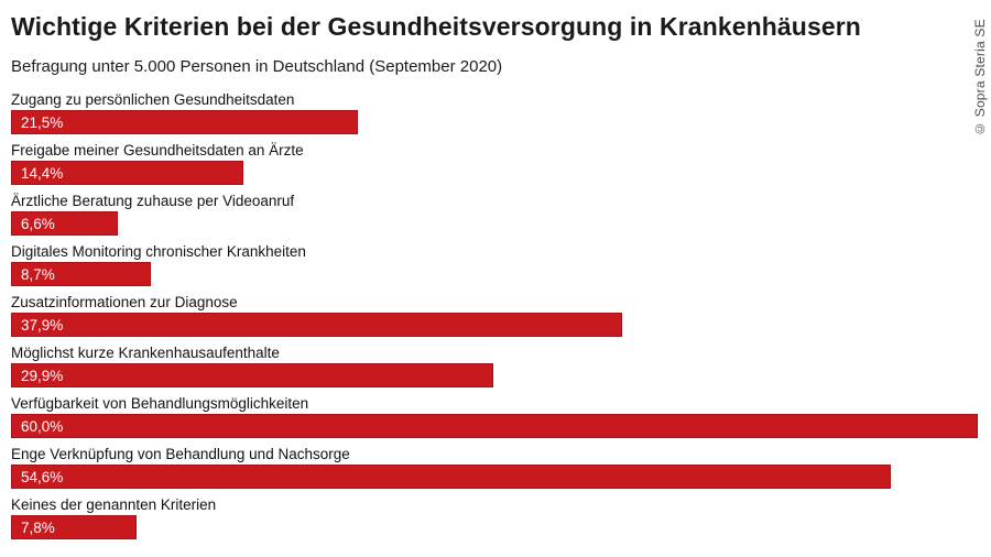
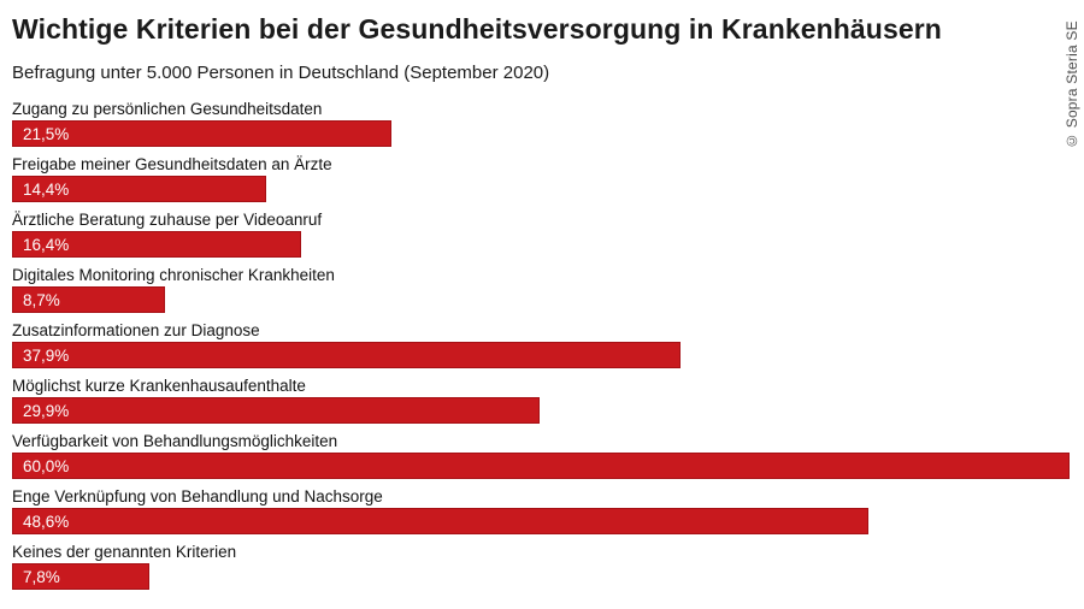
Ärztliche Beratung zuhause per Videoanruf: 6,6% -> 16,4%
Enge Verknüpfung von Behandlung und Nachsorge: 54,6% -> 48,6%
